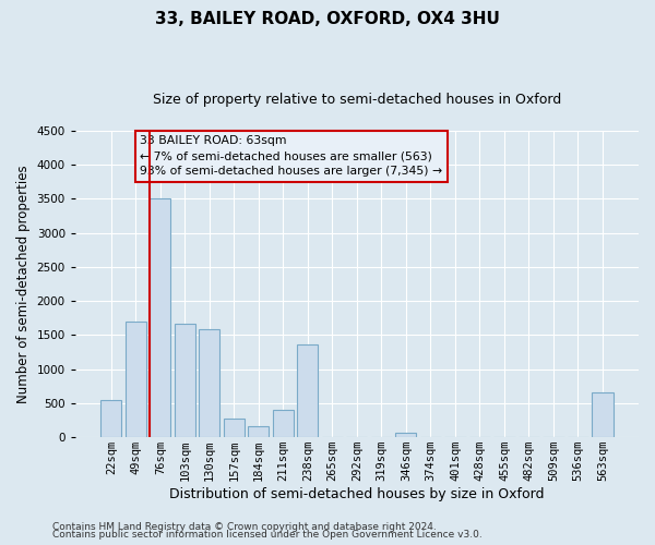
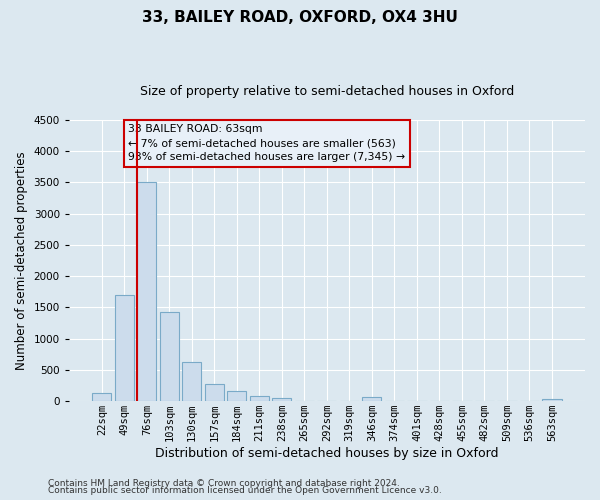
22sqm: 540 -> 130
103sqm: 1660 -> 1430
130sqm: 1580 -> 620
211sqm: 400 -> 80
238sqm: 1360 -> 50
563sqm: 660 -> 40
